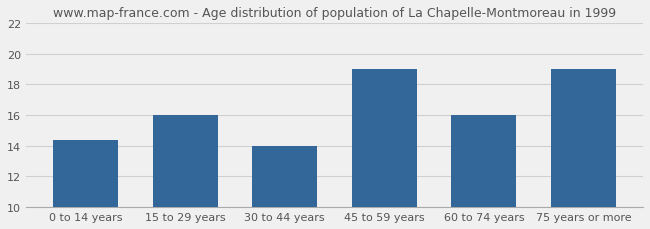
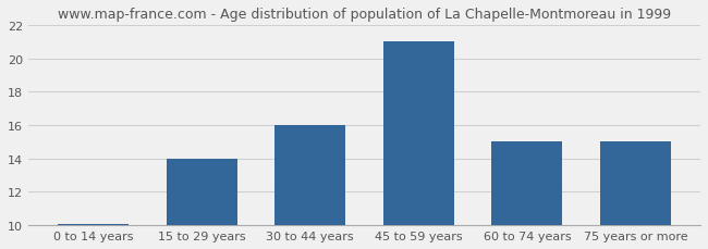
0 to 14 years: 14.4 -> 10.1
15 to 29 years: 16.0 -> 14.0
30 to 44 years: 14.0 -> 16.0
45 to 59 years: 19.0 -> 21.0
60 to 74 years: 16.0 -> 15.0
75 years or more: 19.0 -> 15.0
